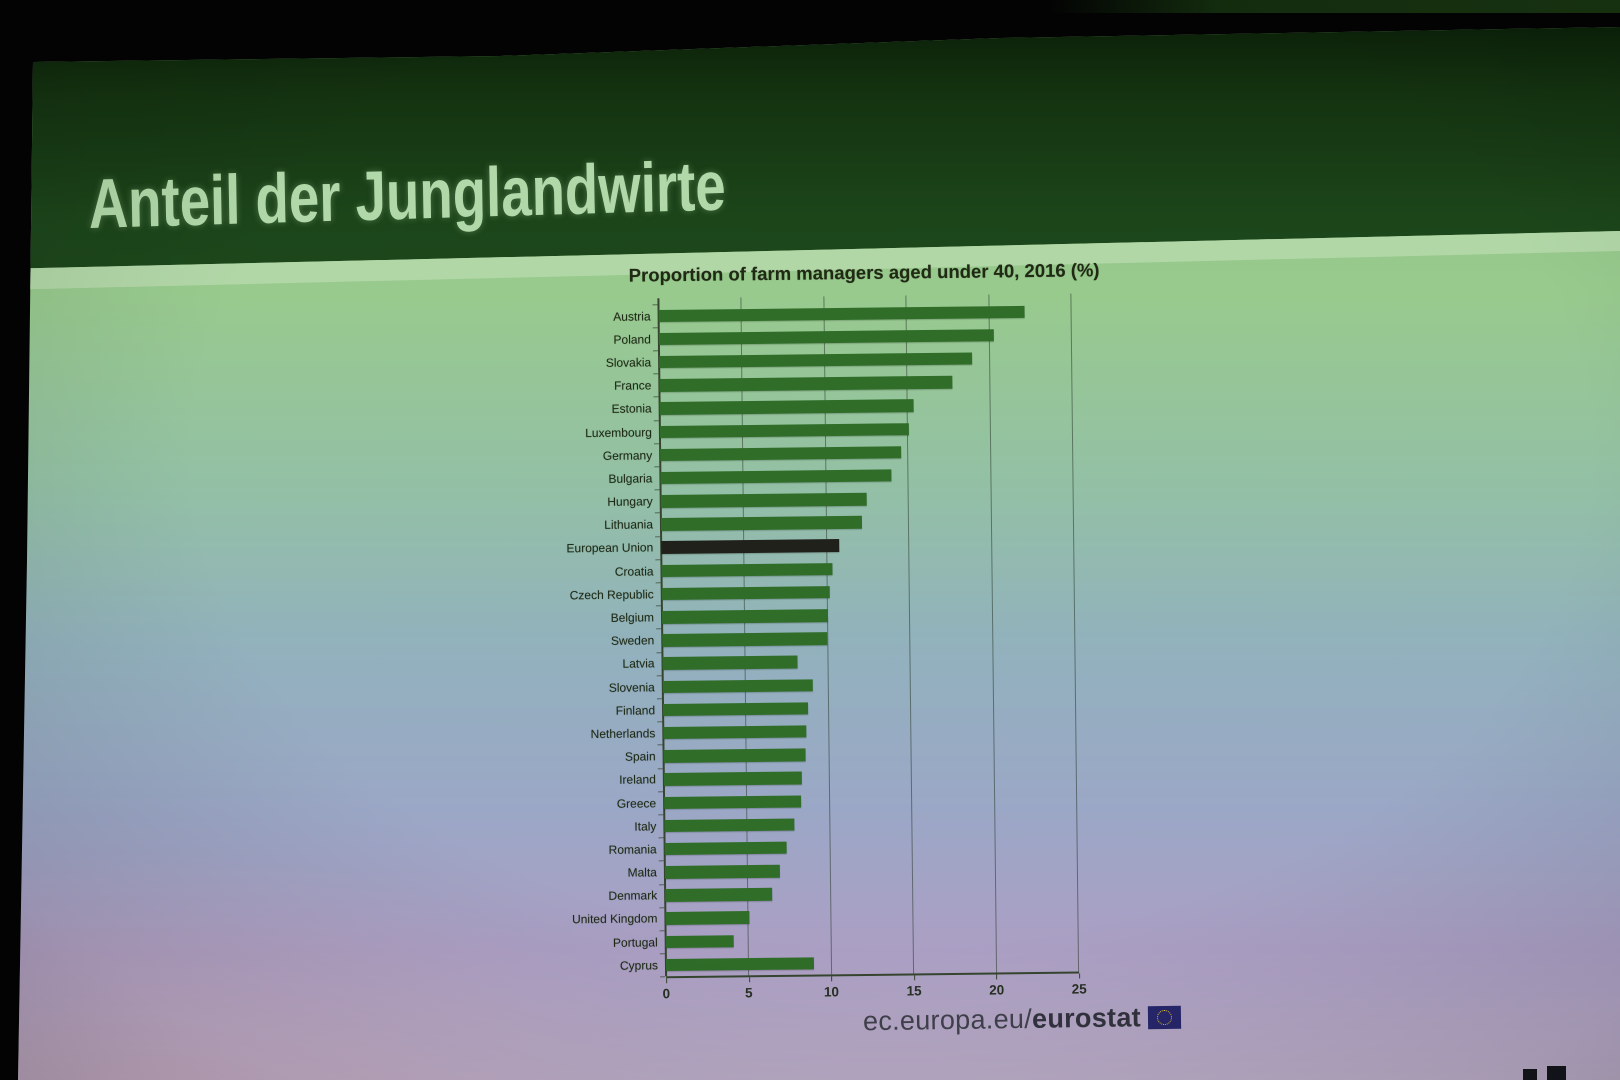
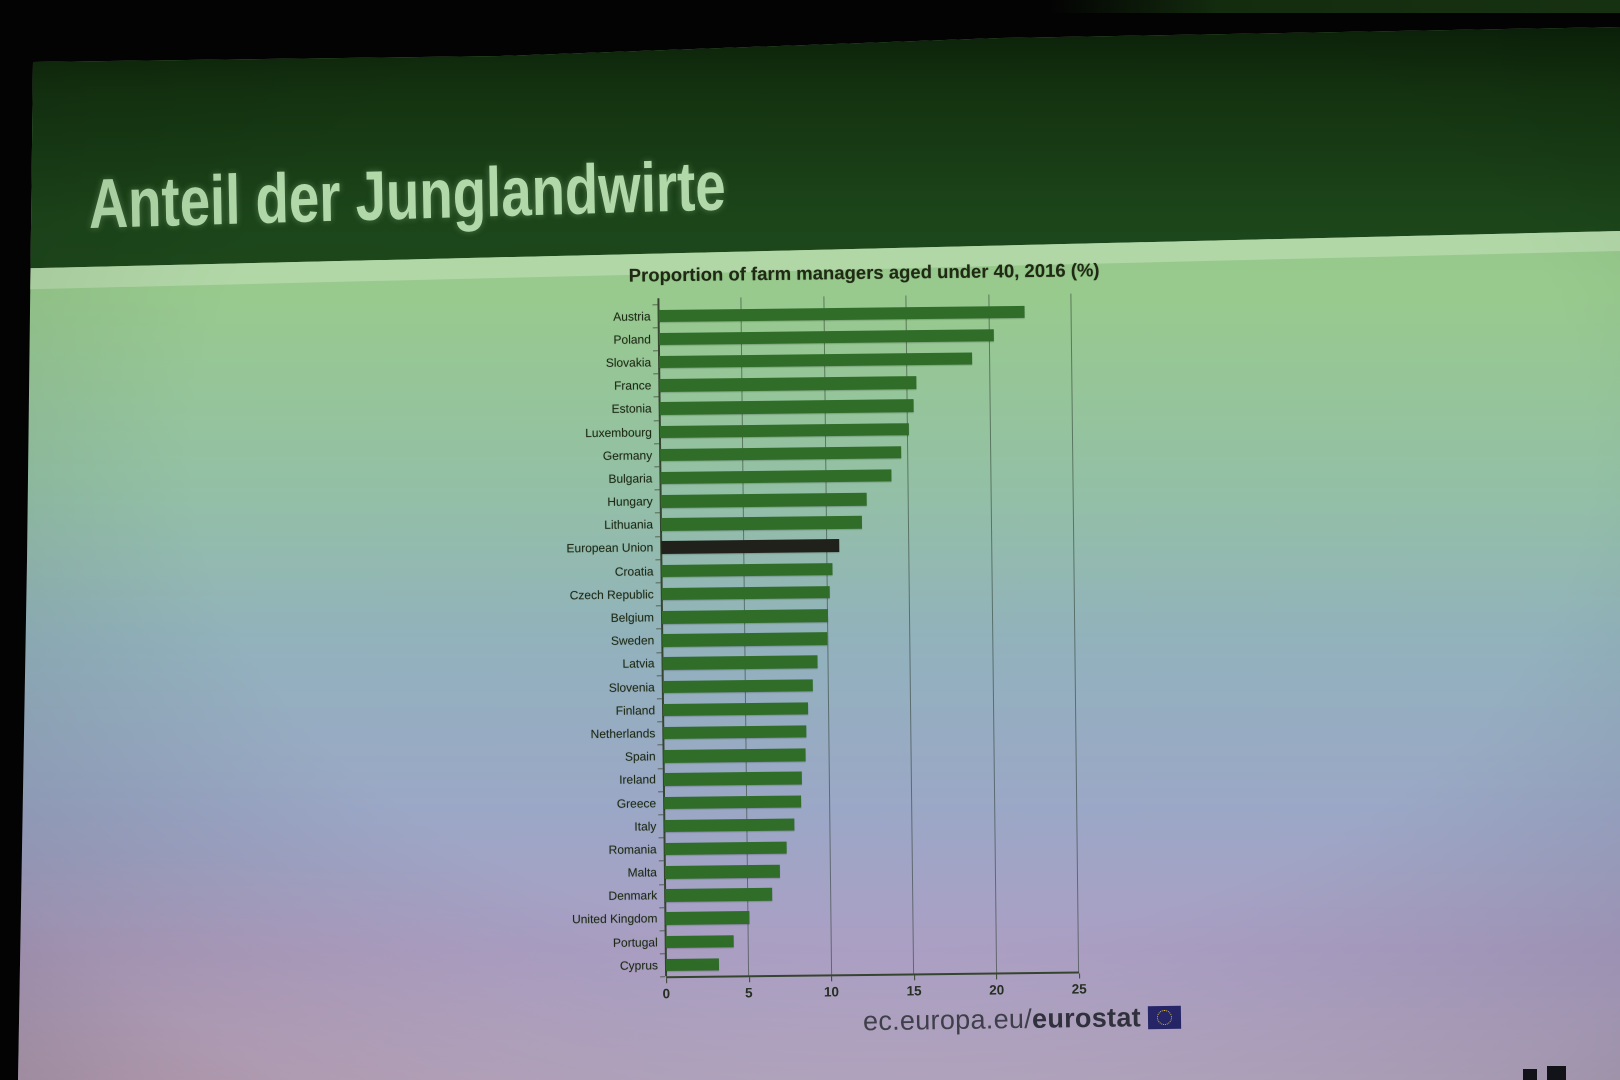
France: 17.8 -> 15.6
Latvia: 8.2 -> 9.4
Cyprus: 9.0 -> 3.2
